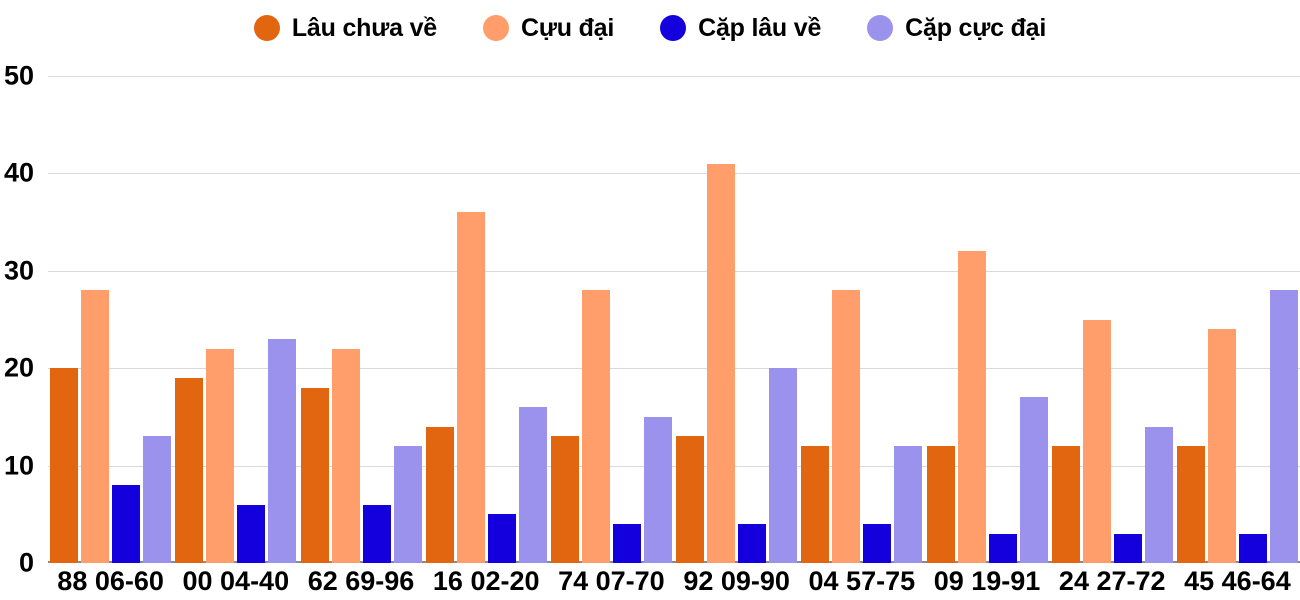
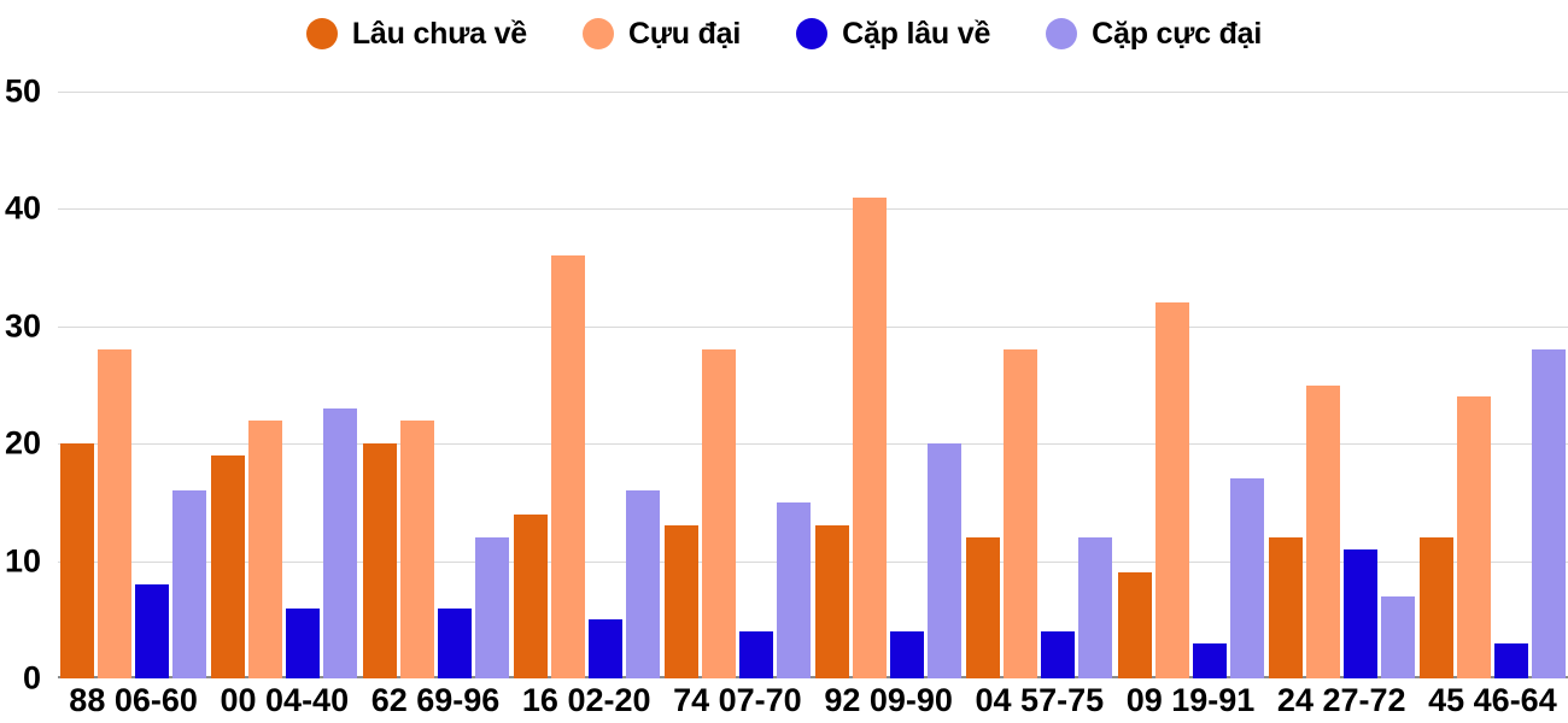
Cặp cực đại/88 06-60: 13 -> 16
Lâu chưa về/62 69-96: 18 -> 20
Lâu chưa về/09 19-91: 12 -> 9
Cặp lâu về/24 27-72: 3 -> 11
Cặp cực đại/24 27-72: 14 -> 7
